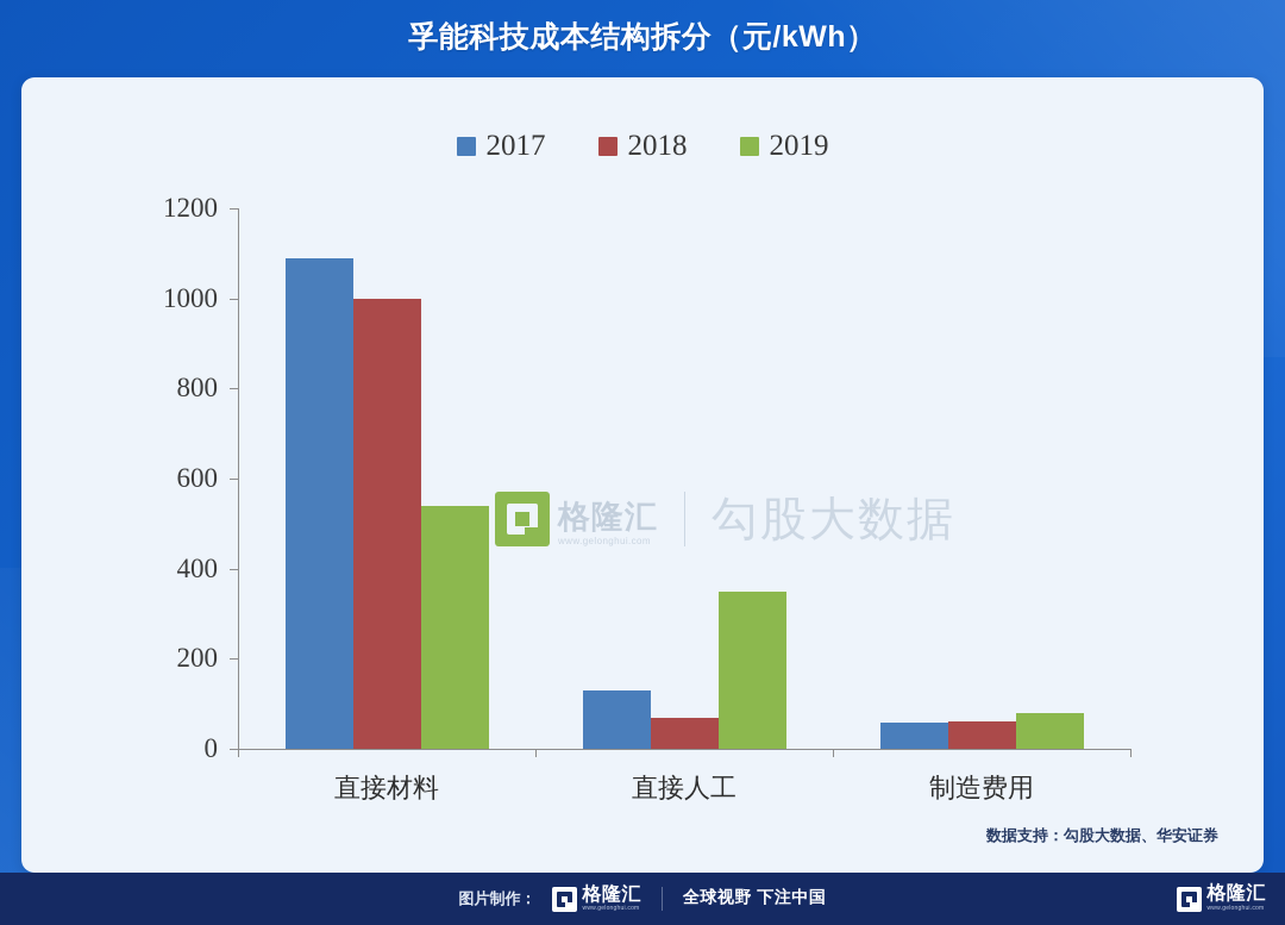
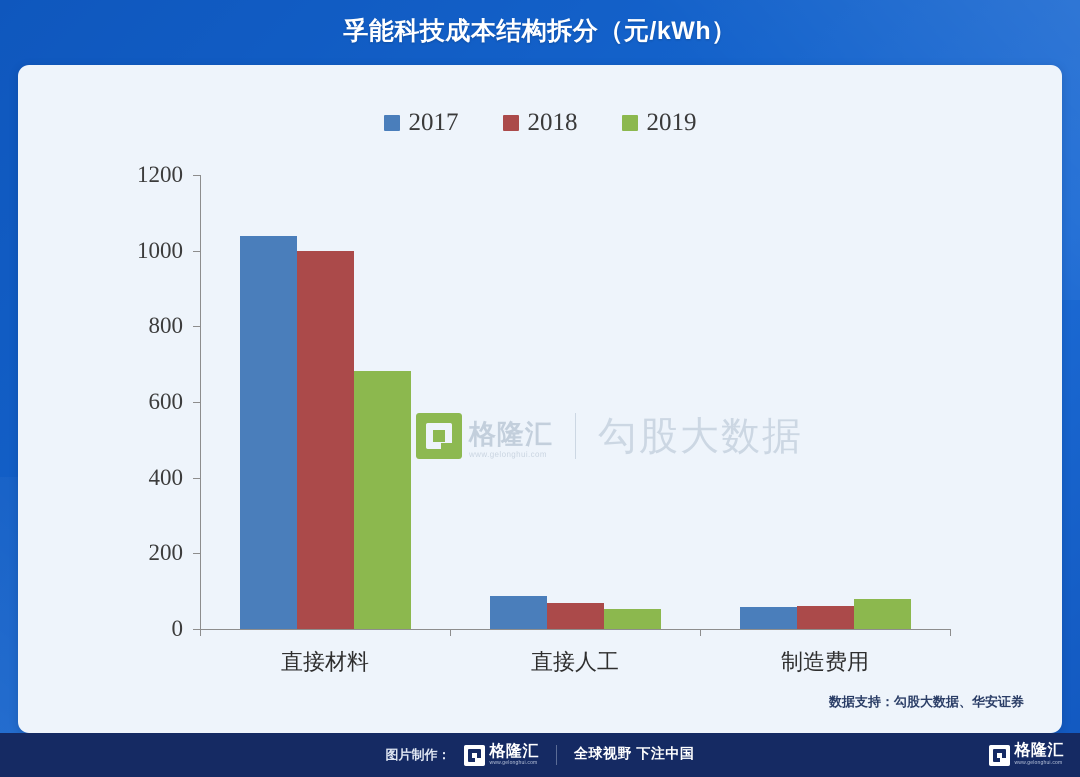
2017/直接材料: 1090 -> 1040
2019/直接材料: 540 -> 680
2017/直接人工: 130 -> 90
2019/直接人工: 350 -> 50
